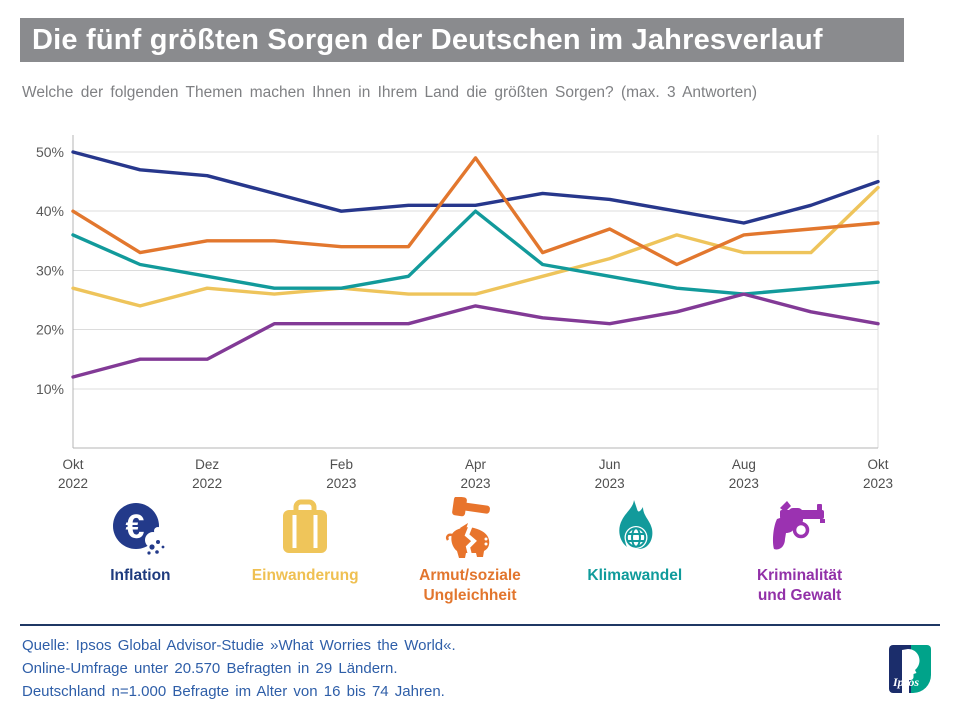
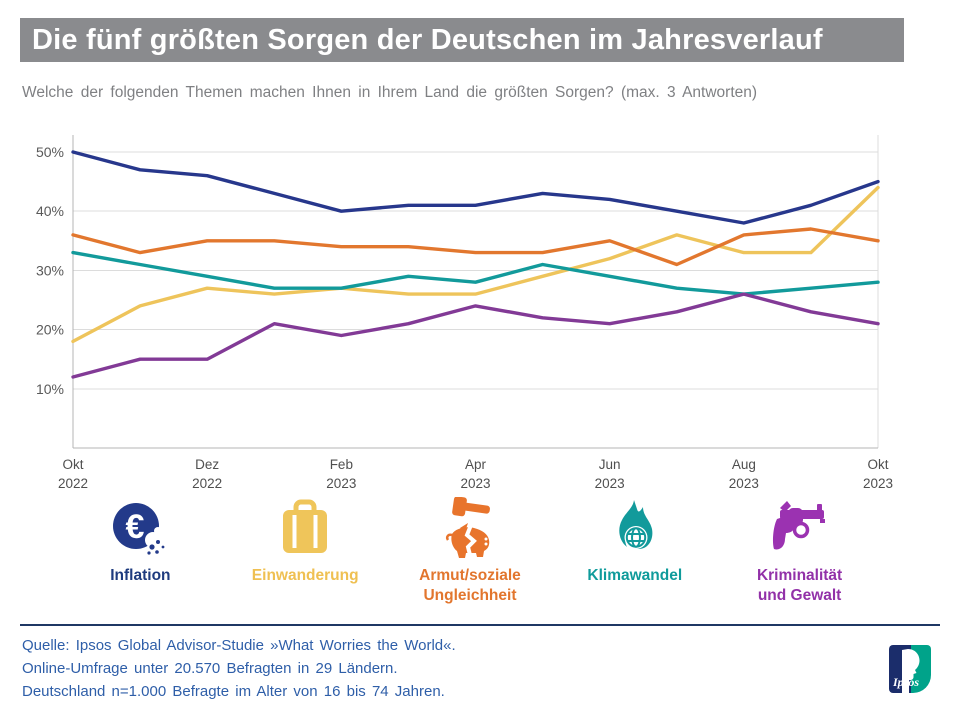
Einwanderung/Okt 2022: 27% -> 18%
Armut/soziale Ungleichheit/Okt 2022: 40% -> 36%
Klimawandel/Okt 2022: 36% -> 33%
Kriminalität und Gewalt/Feb 2023: 21% -> 19%
Armut/soziale Ungleichheit/Apr 2023: 49% -> 33%
Klimawandel/Apr 2023: 40% -> 28%
Armut/soziale Ungleichheit/Jun 2023: 37% -> 35%
Armut/soziale Ungleichheit/Okt 2023: 38% -> 35%
